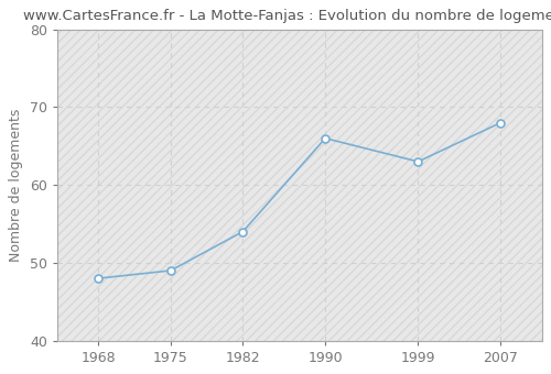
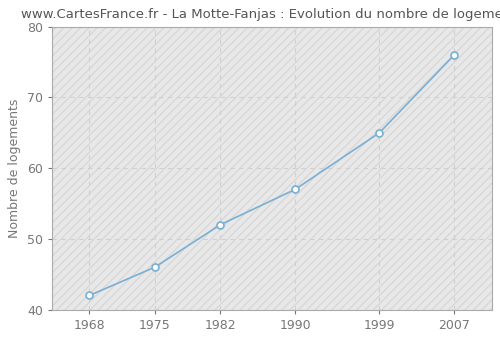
1968: 48 -> 42
1975: 49 -> 46
1982: 54 -> 52
1990: 66 -> 57
1999: 63 -> 65
2007: 68 -> 76
